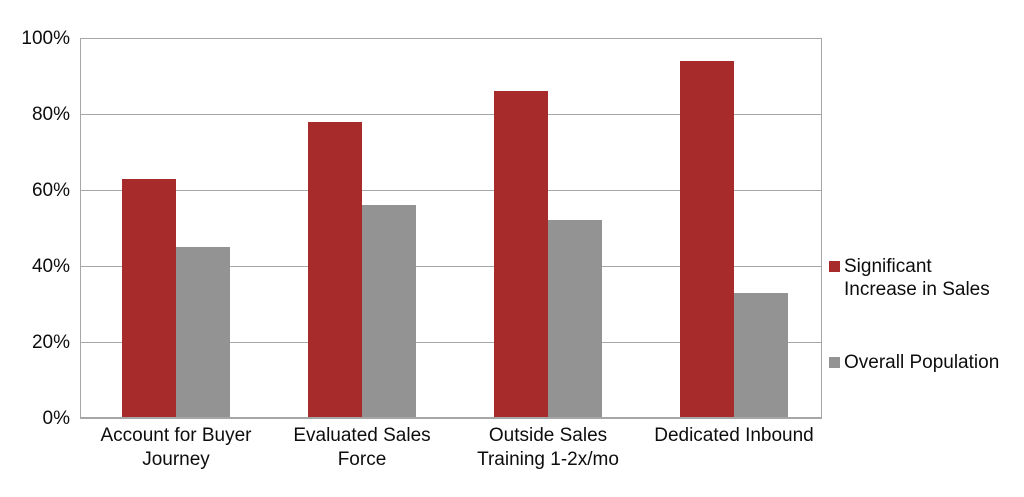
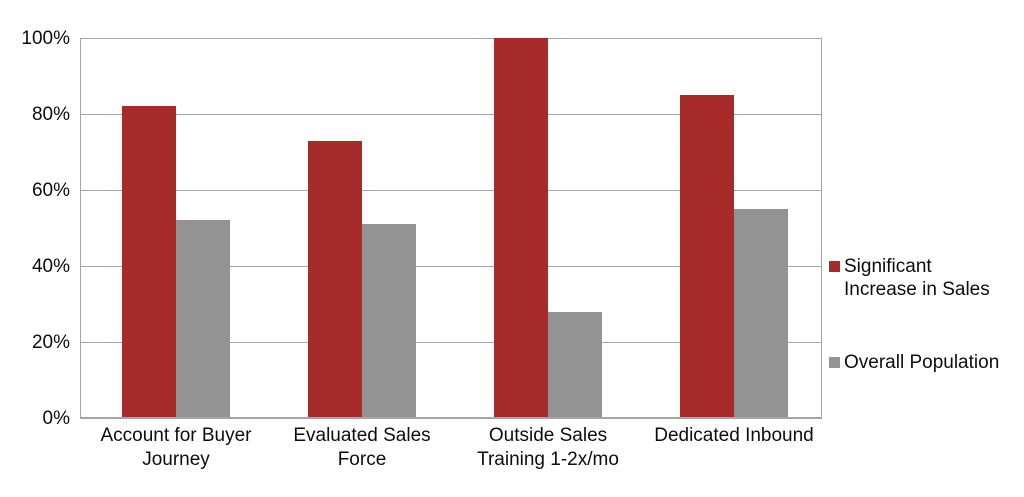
Significant Increase in Sales/Account for Buyer Journey: 63% -> 82%
Overall Population/Account for Buyer Journey: 45% -> 52%
Significant Increase in Sales/Evaluated Sales Force: 78% -> 73%
Overall Population/Evaluated Sales Force: 56% -> 51%
Significant Increase in Sales/Outside Sales Training 1-2x/mo: 86% -> 100%
Overall Population/Outside Sales Training 1-2x/mo: 52% -> 28%
Significant Increase in Sales/Dedicated Inbound: 94% -> 85%
Overall Population/Dedicated Inbound: 33% -> 55%
